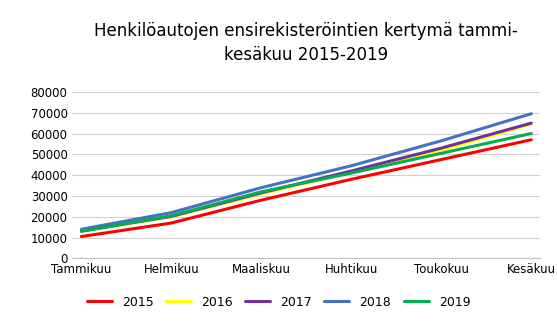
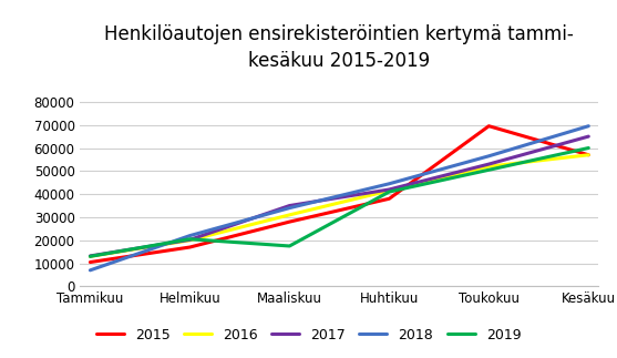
2018/Tammikuu: 14000 -> 7000
2017/Maaliskuu: 31500 -> 35000
2019/Maaliskuu: 32000 -> 17500
2015/Toukokuu: 47500 -> 69500
2016/Kesäkuu: 64500 -> 57000
